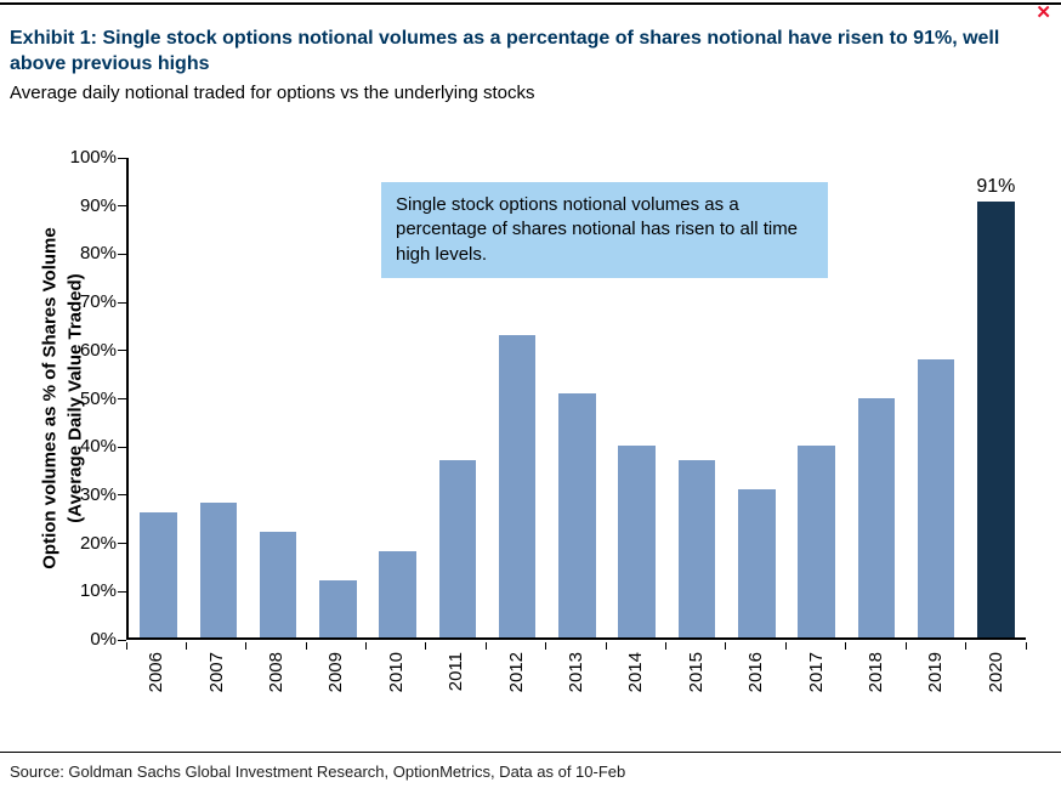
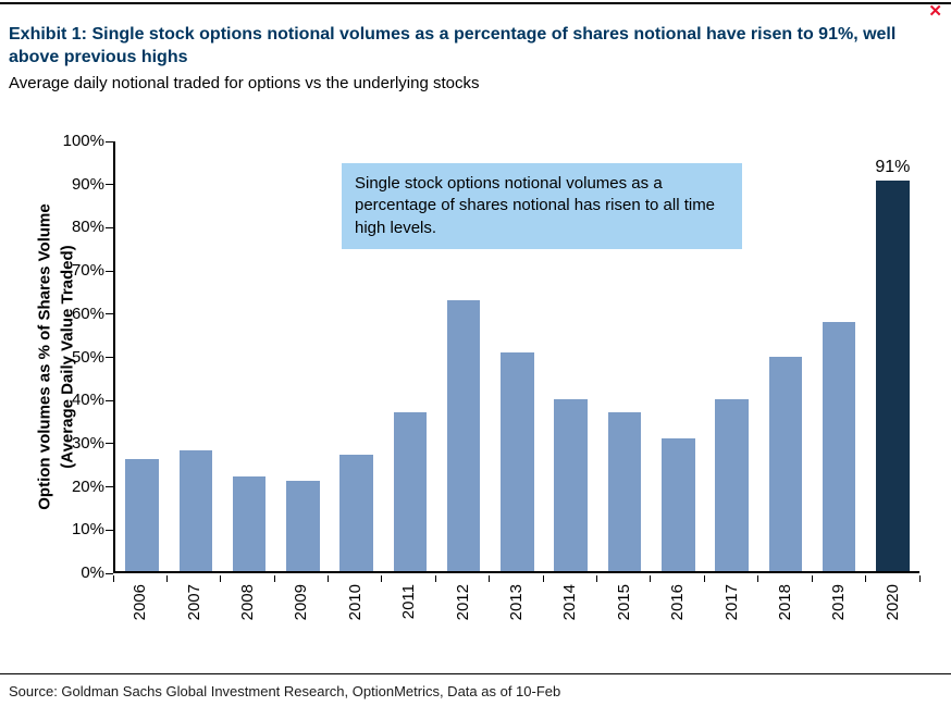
2009: 12% -> 21%
2010: 18% -> 27%
